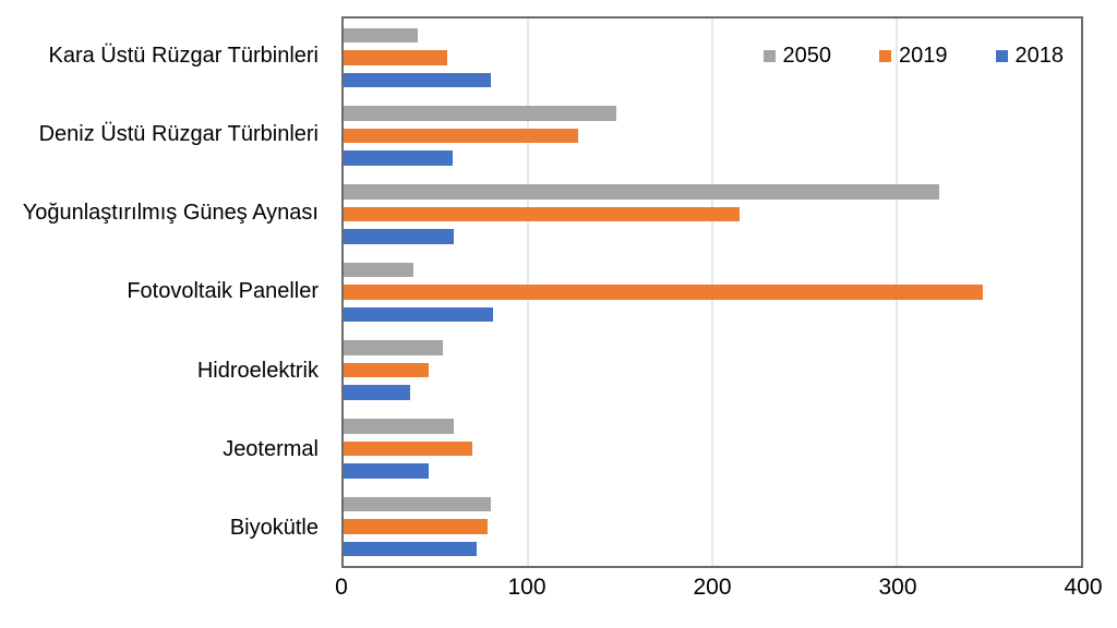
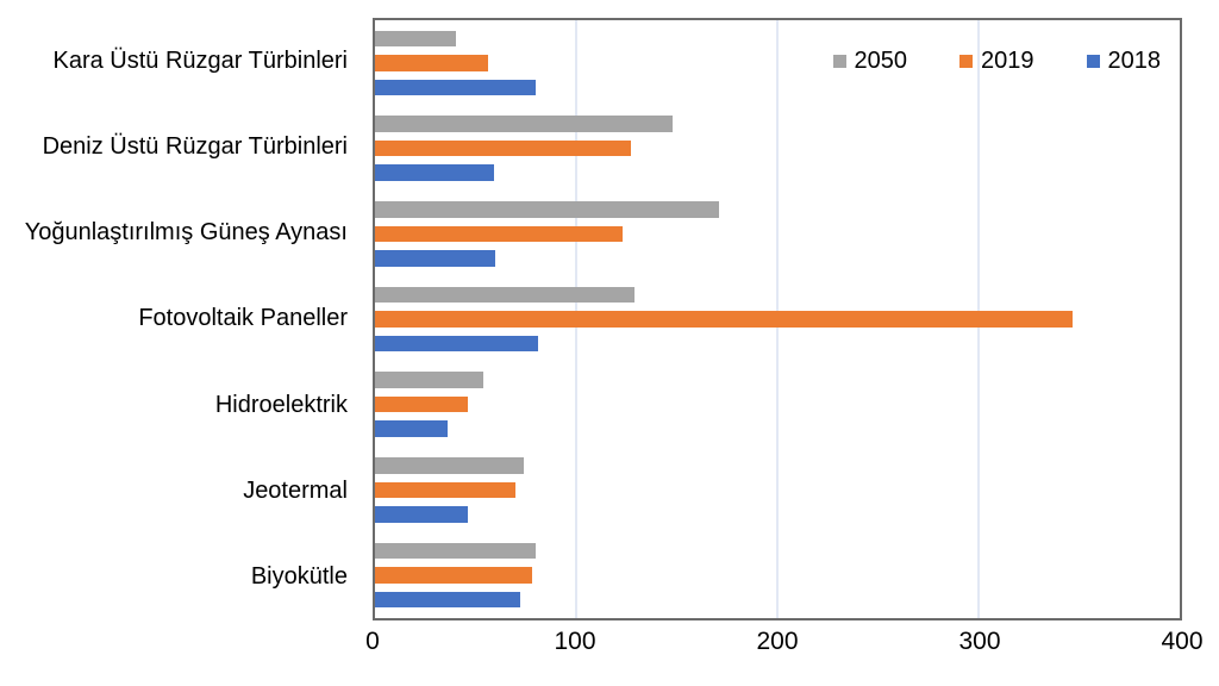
2050/Yoğunlaştırılmış Güneş Aynası: 323 -> 171
2019/Yoğunlaştırılmış Güneş Aynası: 215 -> 123
2050/Fotovoltaik Paneller: 38 -> 129
2050/Jeotermal: 60 -> 74
